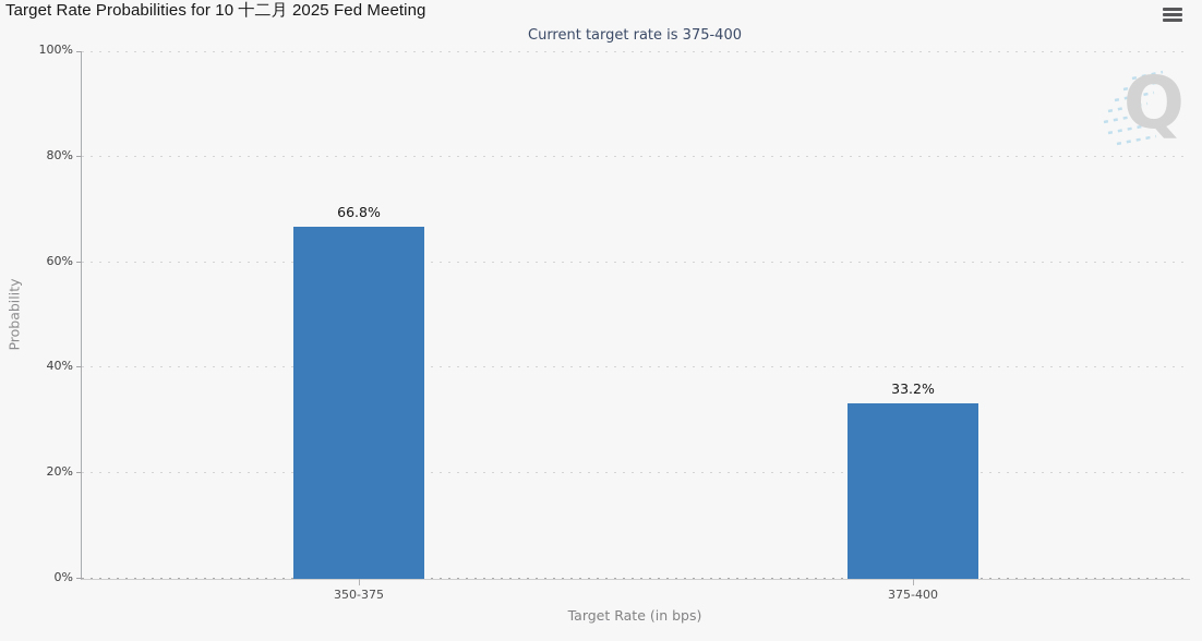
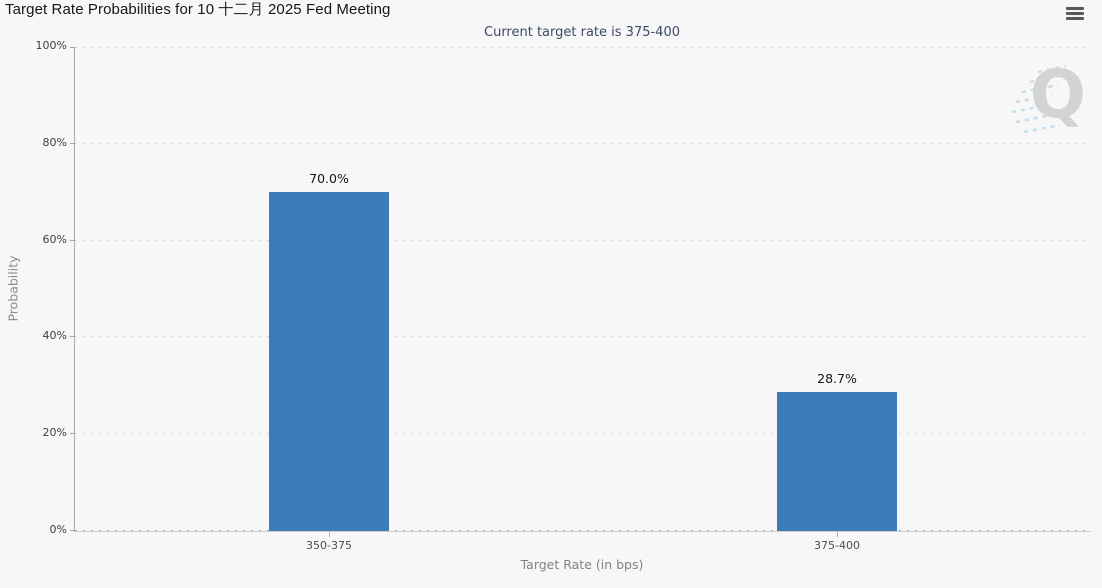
350-375: 66.8% -> 70.0%
375-400: 33.2% -> 28.7%
